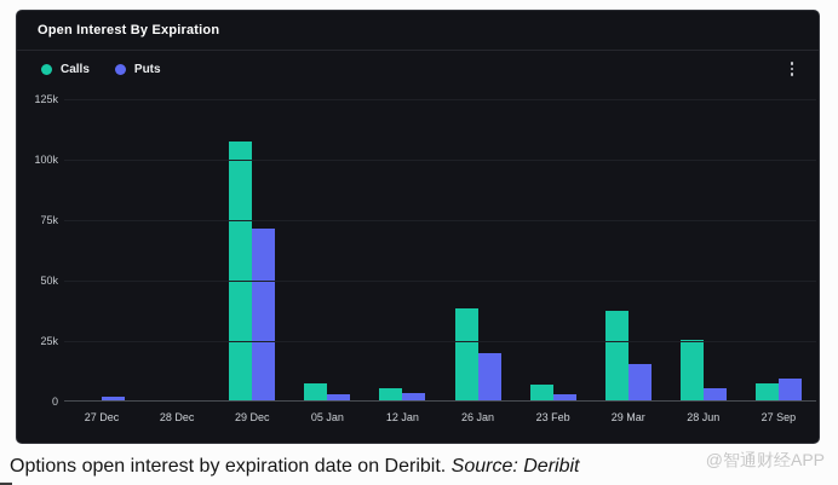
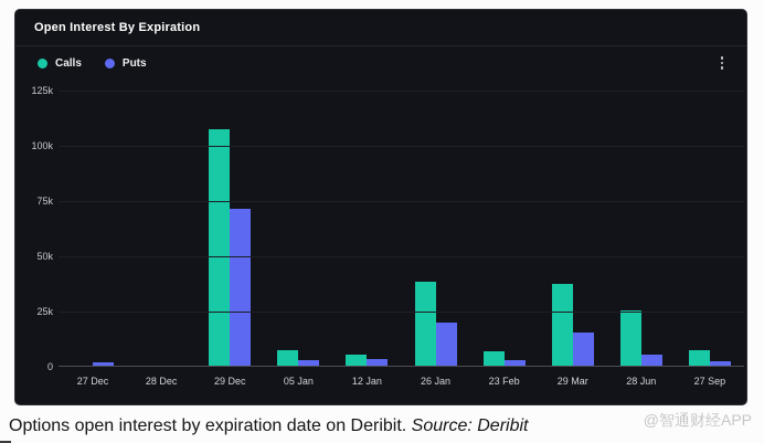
Puts/27 Sep: 9k -> 2k
